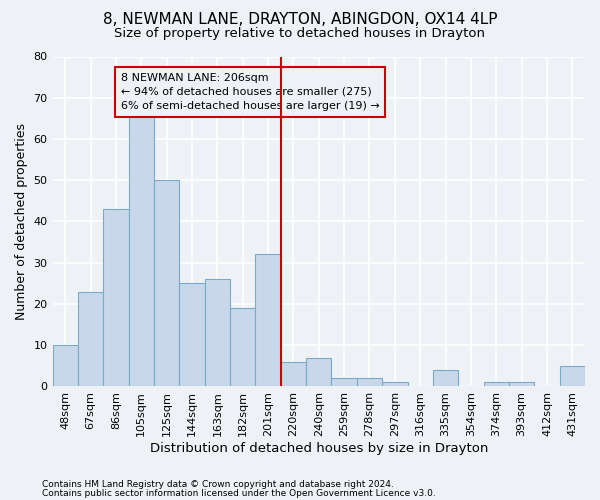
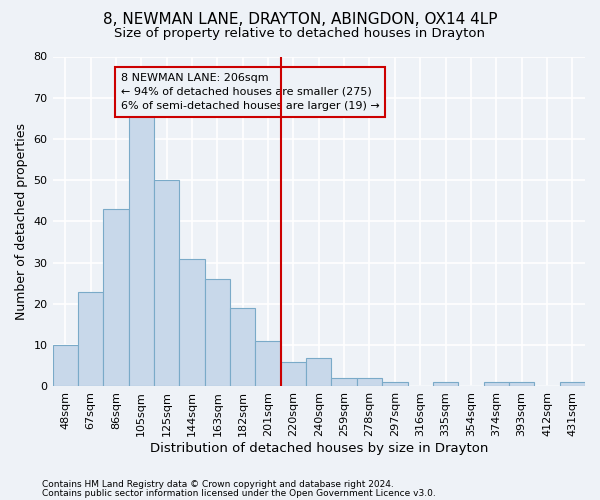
144sqm: 25 -> 31
201sqm: 32 -> 11
335sqm: 4 -> 1
431sqm: 5 -> 1
